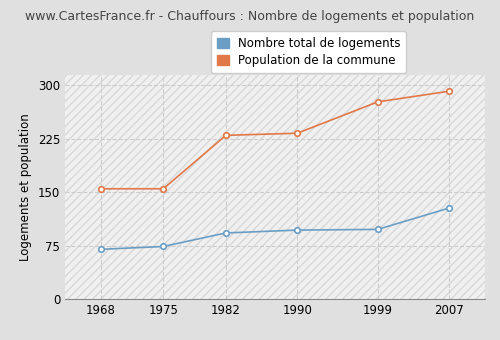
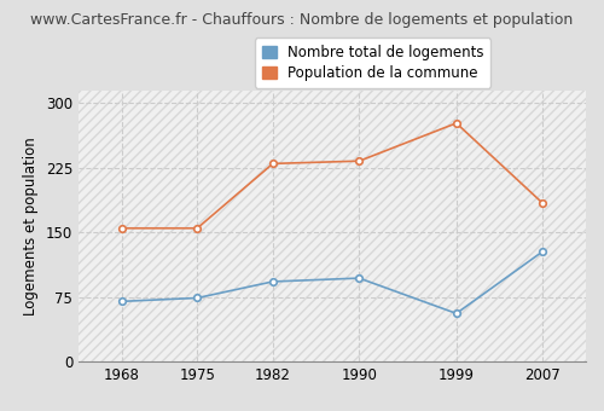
Nombre total de logements/1999: 98 -> 56
Population de la commune/2007: 292 -> 184
